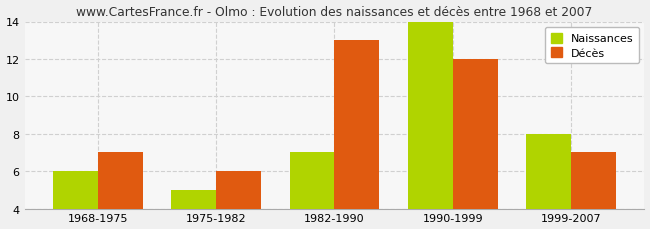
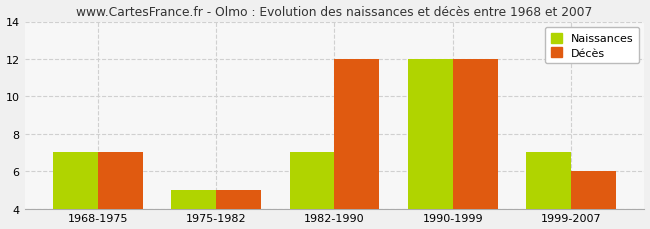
Naissances/1968-1975: 6 -> 7
Décès/1975-1982: 6 -> 5
Décès/1982-1990: 13 -> 12
Naissances/1990-1999: 14 -> 12
Naissances/1999-2007: 8 -> 7
Décès/1999-2007: 7 -> 6
